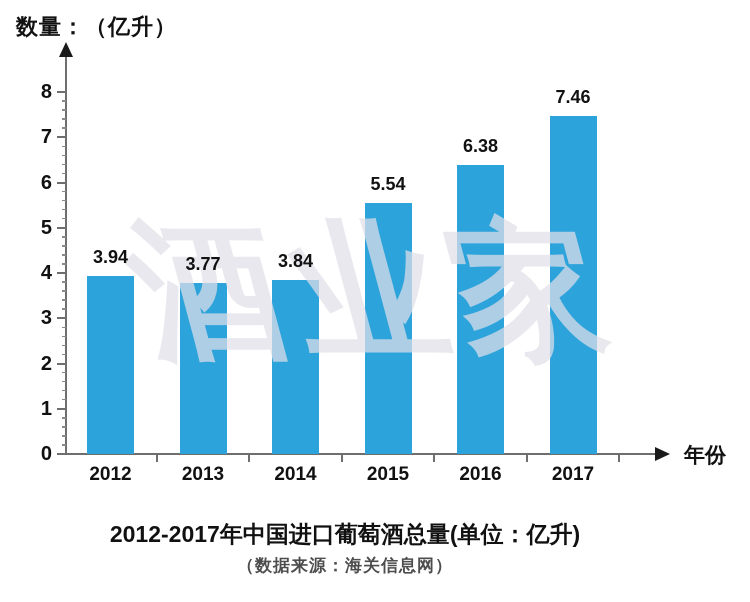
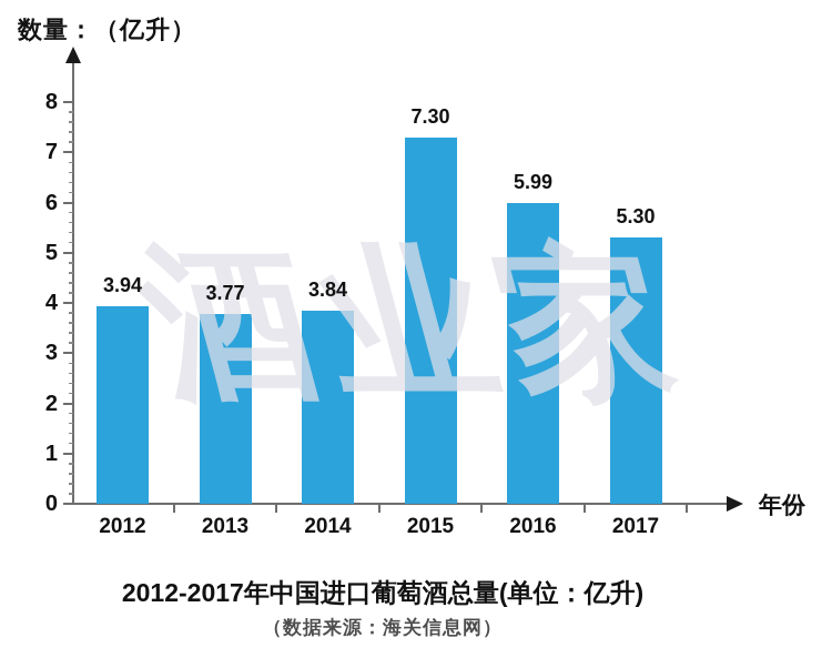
2015: 5.54 -> 7.30
2016: 6.38 -> 5.99
2017: 7.46 -> 5.30
